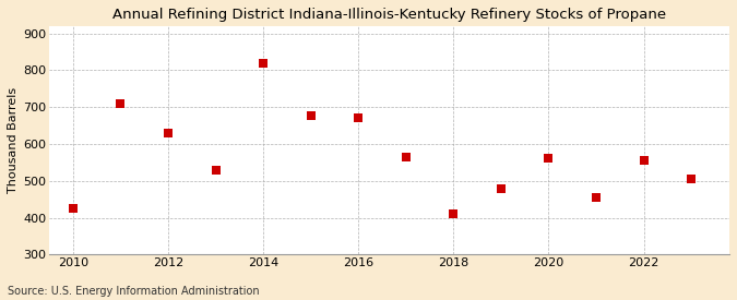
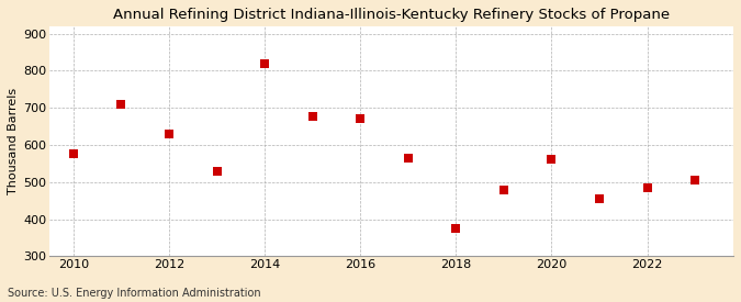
2010: 425 -> 575
2018: 410 -> 375
2022: 555 -> 485
